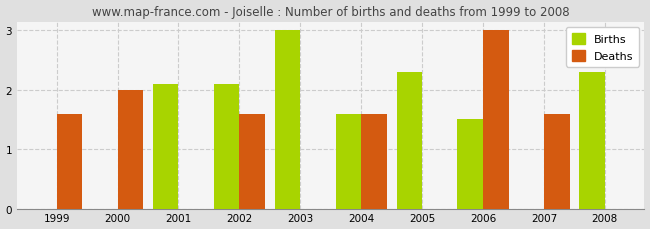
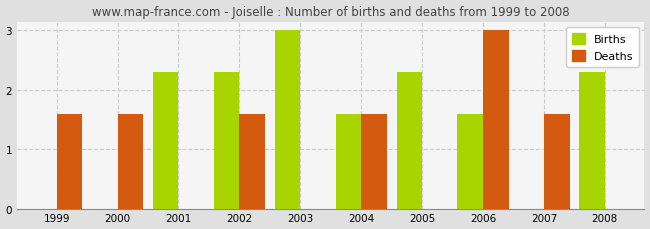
Deaths/2000: 2.0 -> 1.6
Births/2001: 2.1 -> 2.3
Births/2002: 2.1 -> 2.3
Births/2006: 1.5 -> 1.6
